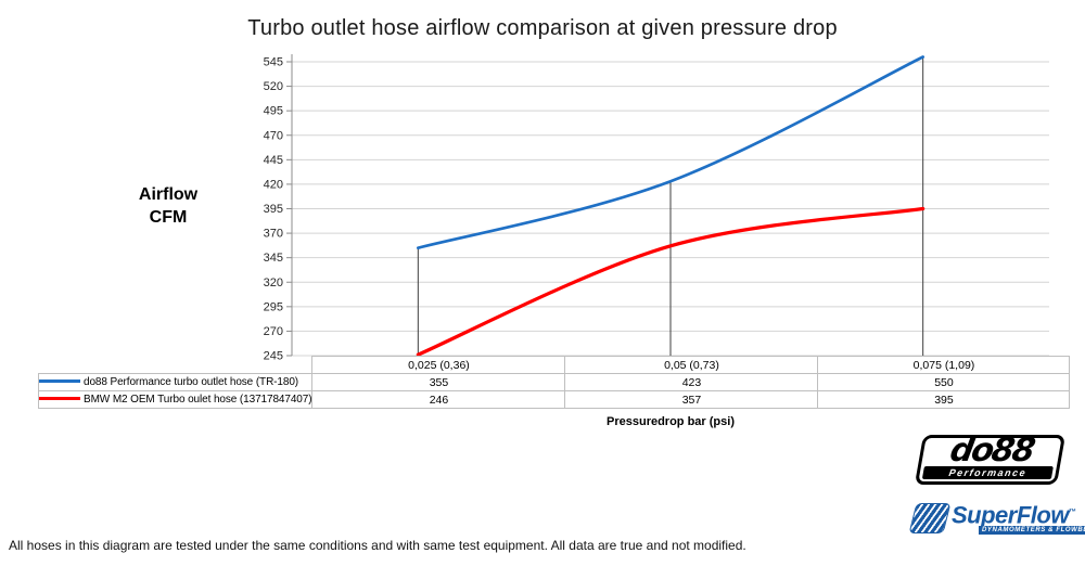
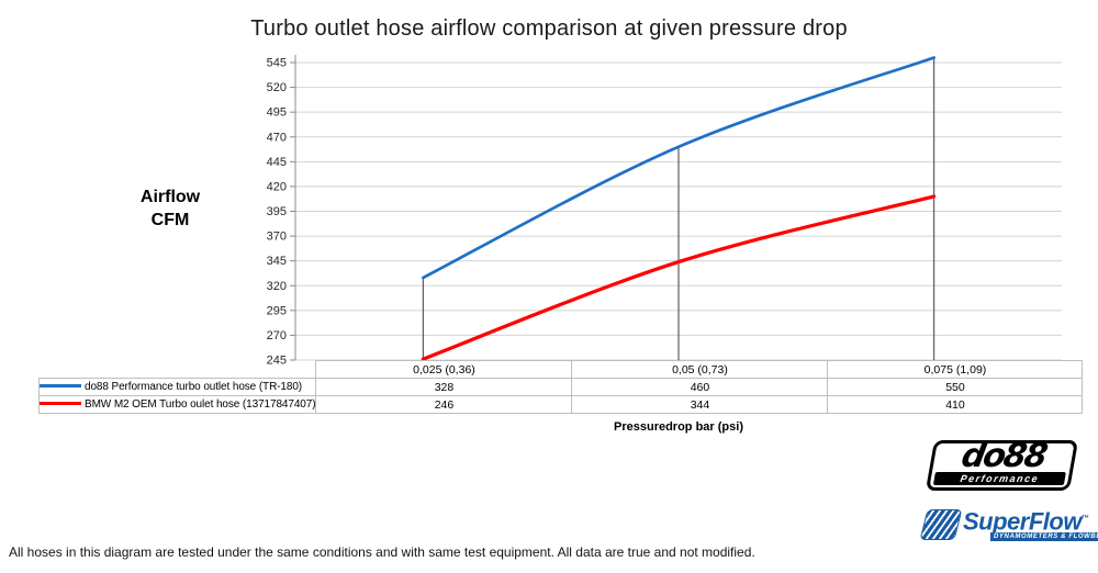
do88 Performance turbo outlet hose (TR-180)/0,025 (0,36): 355 -> 328
do88 Performance turbo outlet hose (TR-180)/0,05 (0,73): 423 -> 460
BMW M2 OEM Turbo oulet hose (13717847407)/0,05 (0,73): 357 -> 344
BMW M2 OEM Turbo oulet hose (13717847407)/0,075 (1,09): 395 -> 410
